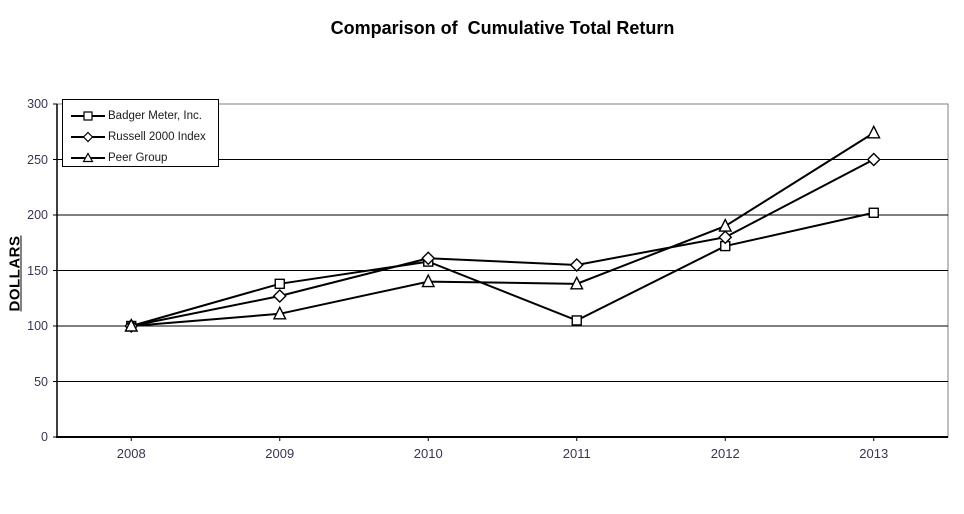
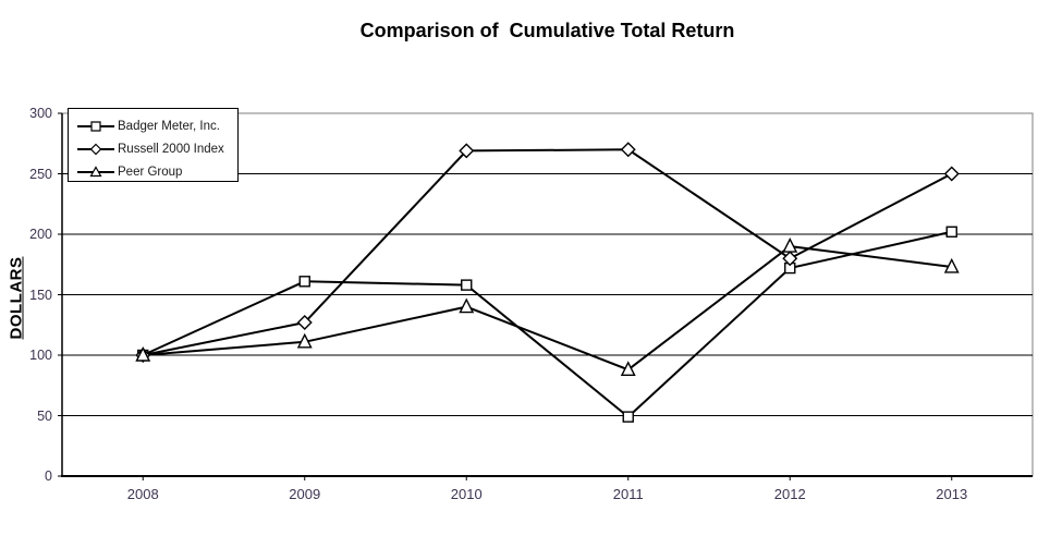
Badger Meter, Inc./2009: 138 -> 161
Russell 2000 Index/2010: 161 -> 269
Badger Meter, Inc./2011: 105 -> 49
Russell 2000 Index/2011: 155 -> 270
Peer Group/2011: 138 -> 88
Peer Group/2013: 274 -> 173
